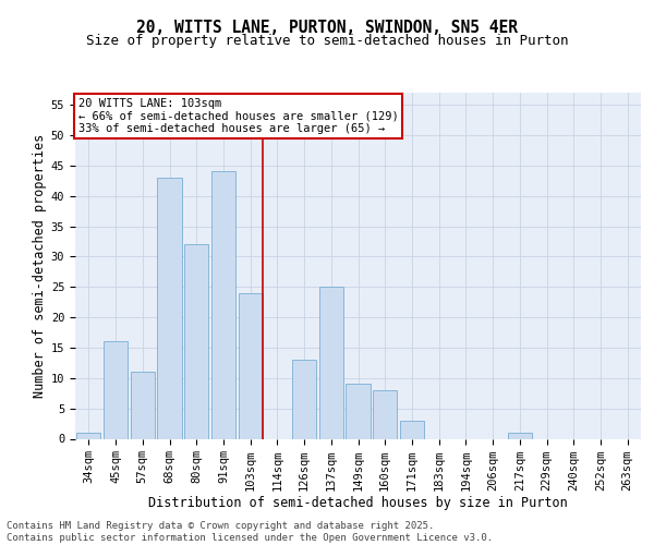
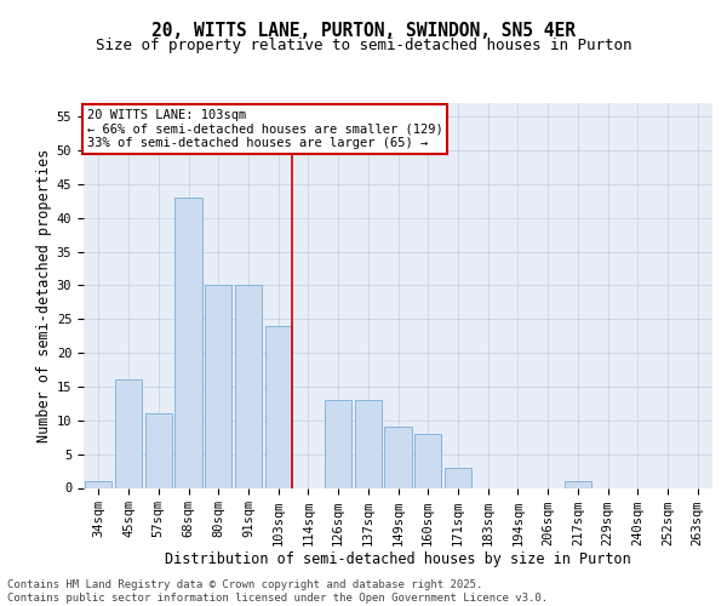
80sqm: 32 -> 30
91sqm: 44 -> 30
137sqm: 25 -> 13
